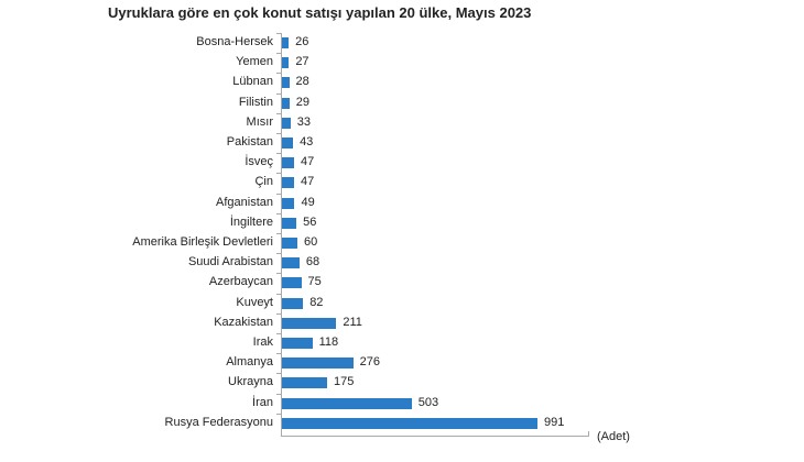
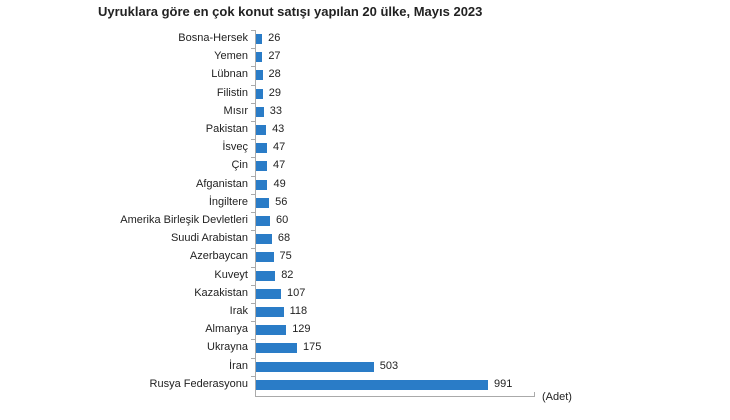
Kazakistan: 211 -> 107
Almanya: 276 -> 129
